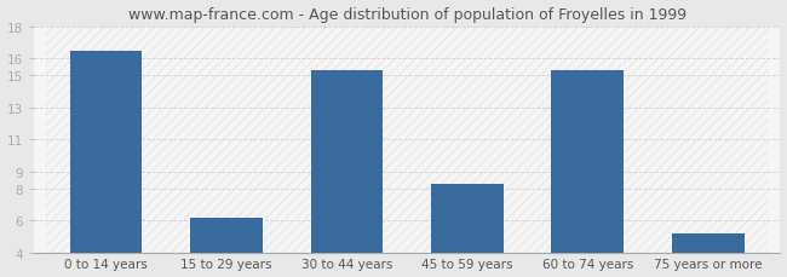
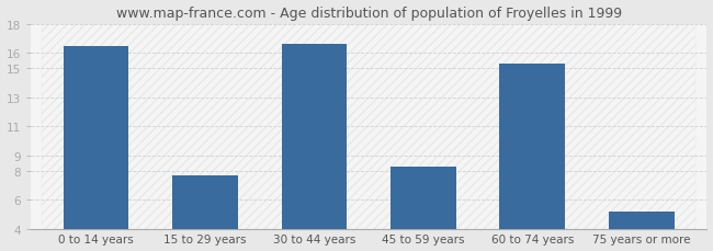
15 to 29 years: 6.2 -> 7.7
30 to 44 years: 15.3 -> 16.6
